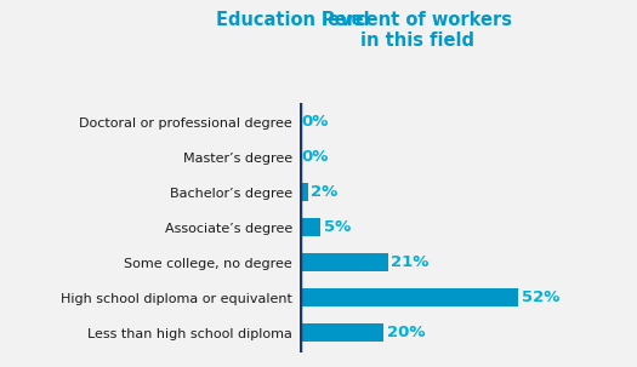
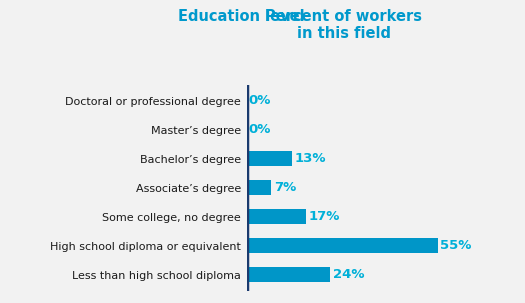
Bachelor’s degree: 2% -> 13%
Associate’s degree: 5% -> 7%
Some college, no degree: 21% -> 17%
High school diploma or equivalent: 52% -> 55%
Less than high school diploma: 20% -> 24%
